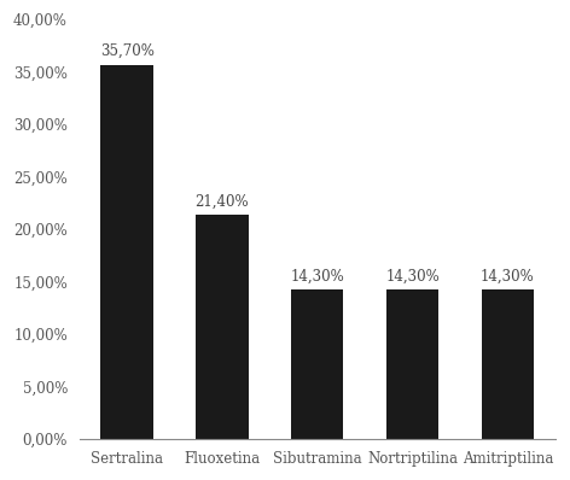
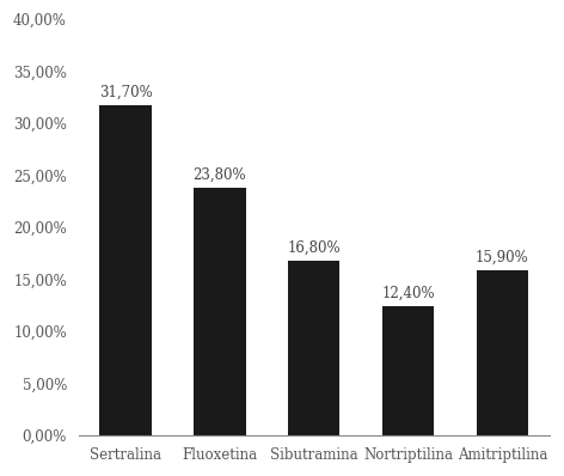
Sertralina: 35,70% -> 31,70%
Fluoxetina: 21,40% -> 23,80%
Sibutramina: 14,30% -> 16,80%
Nortriptilina: 14,30% -> 12,40%
Amitriptilina: 14,30% -> 15,90%
